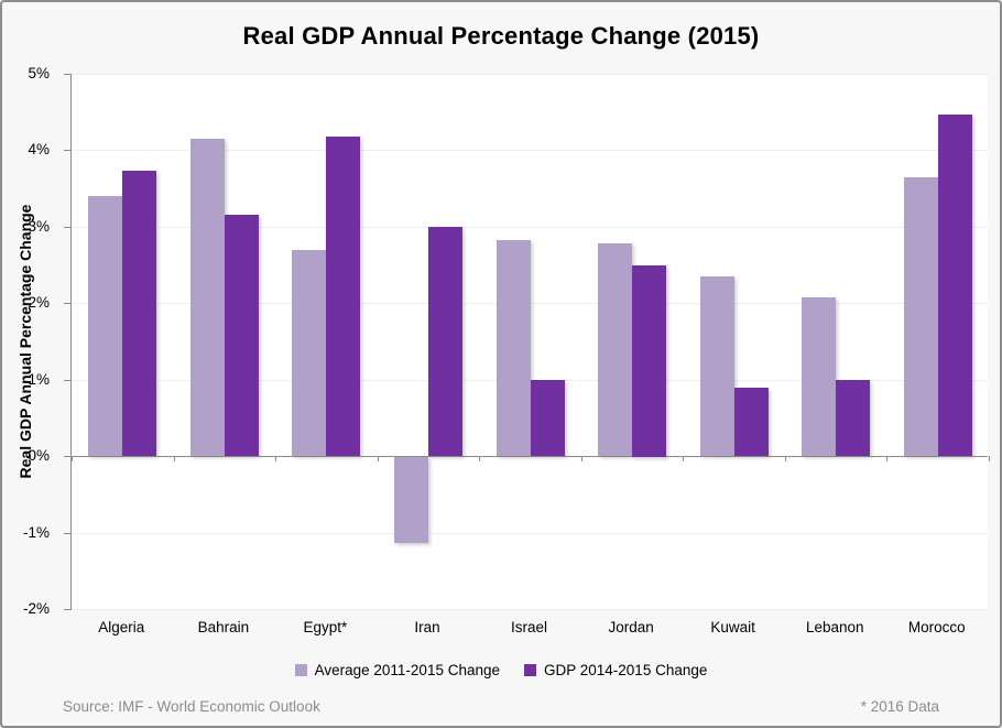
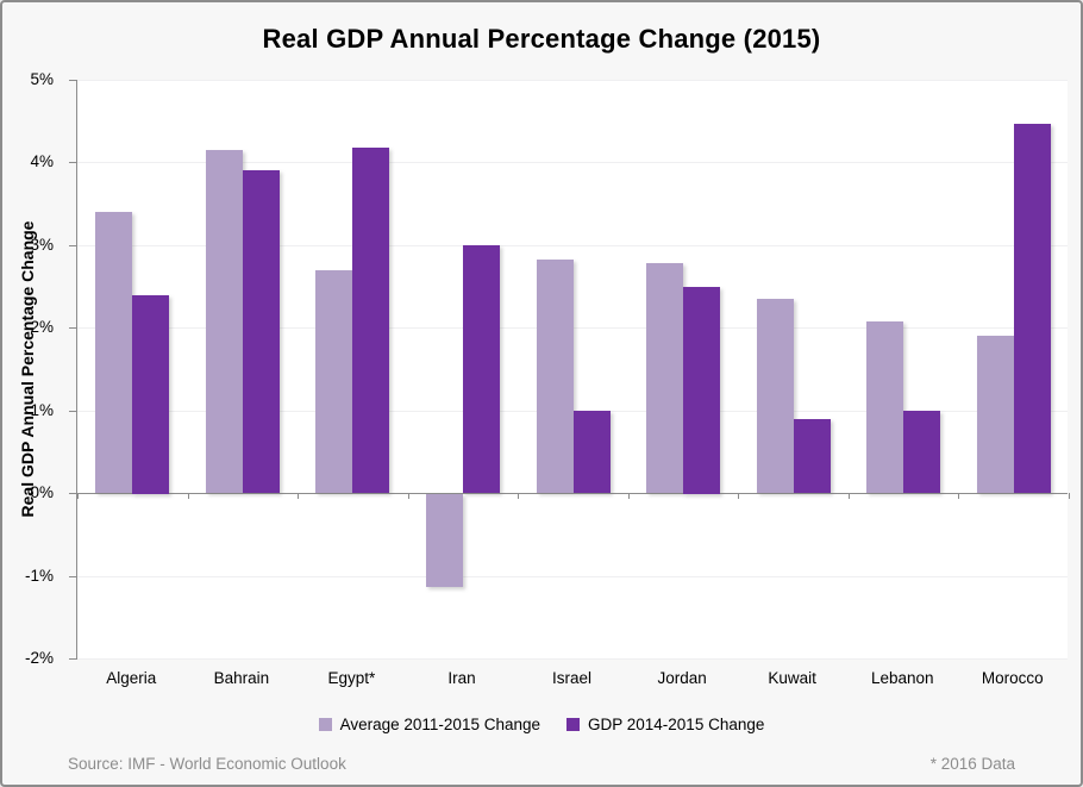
GDP 2014-2015 Change/Algeria: 3.7% -> 2.4%
GDP 2014-2015 Change/Bahrain: 3.1% -> 3.9%
Average 2011-2015 Change/Morocco: 3.6% -> 1.9%
